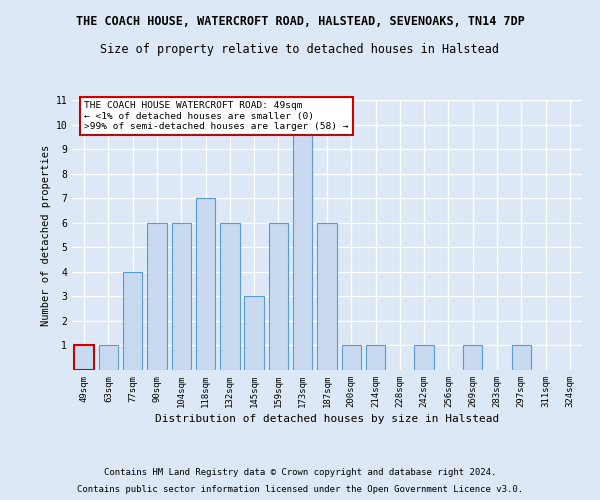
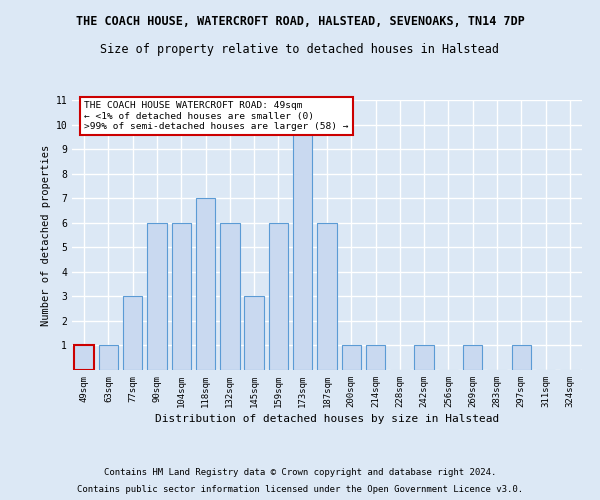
77sqm: 4 -> 3
